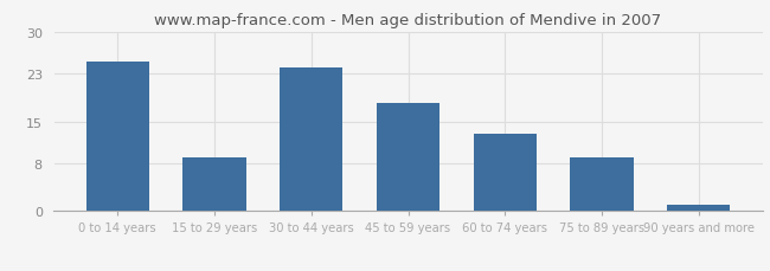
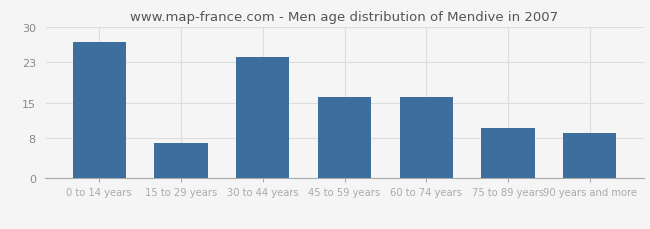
0 to 14 years: 25 -> 27
15 to 29 years: 9 -> 7
45 to 59 years: 18 -> 16
60 to 74 years: 13 -> 16
75 to 89 years: 9 -> 10
90 years and more: 1 -> 9
